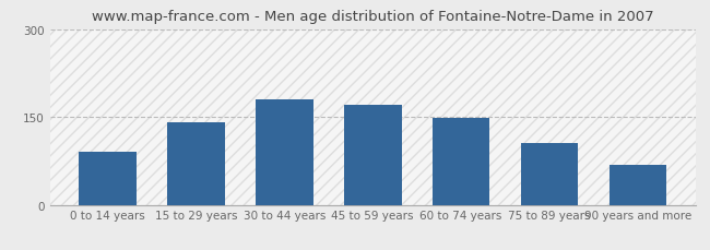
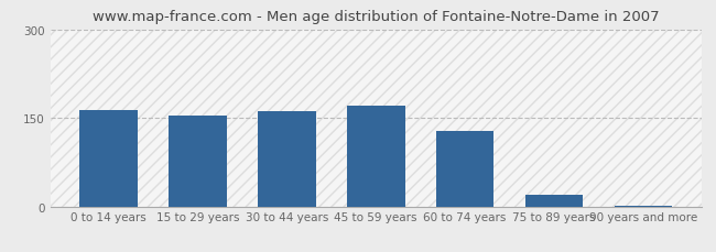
0 to 14 years: 90 -> 163
15 to 29 years: 140 -> 153
30 to 44 years: 180 -> 161
60 to 74 years: 148 -> 128
75 to 89 years: 106 -> 20
90 years and more: 68 -> 2
